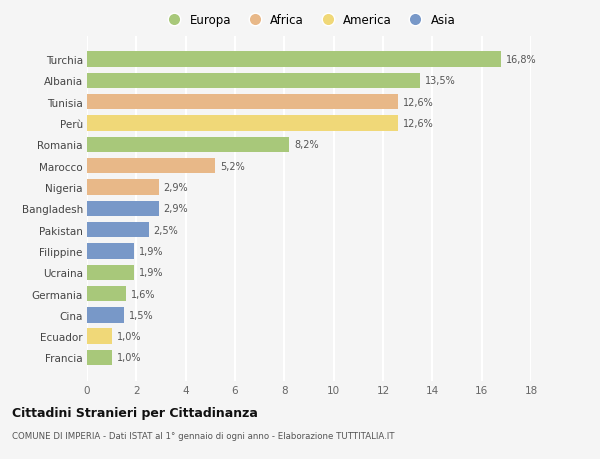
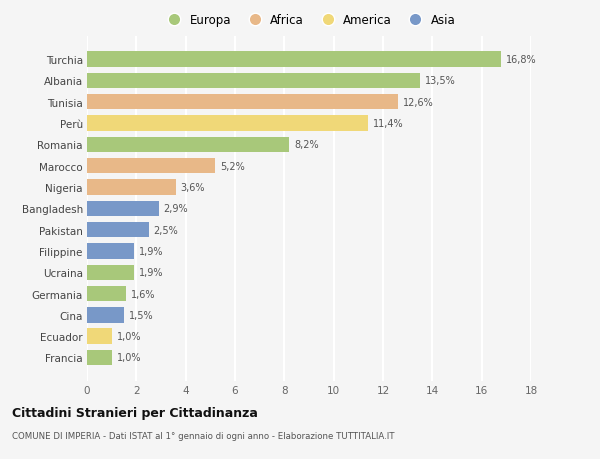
Perù: 12,6% -> 11,4%
Nigeria: 2,9% -> 3,6%
